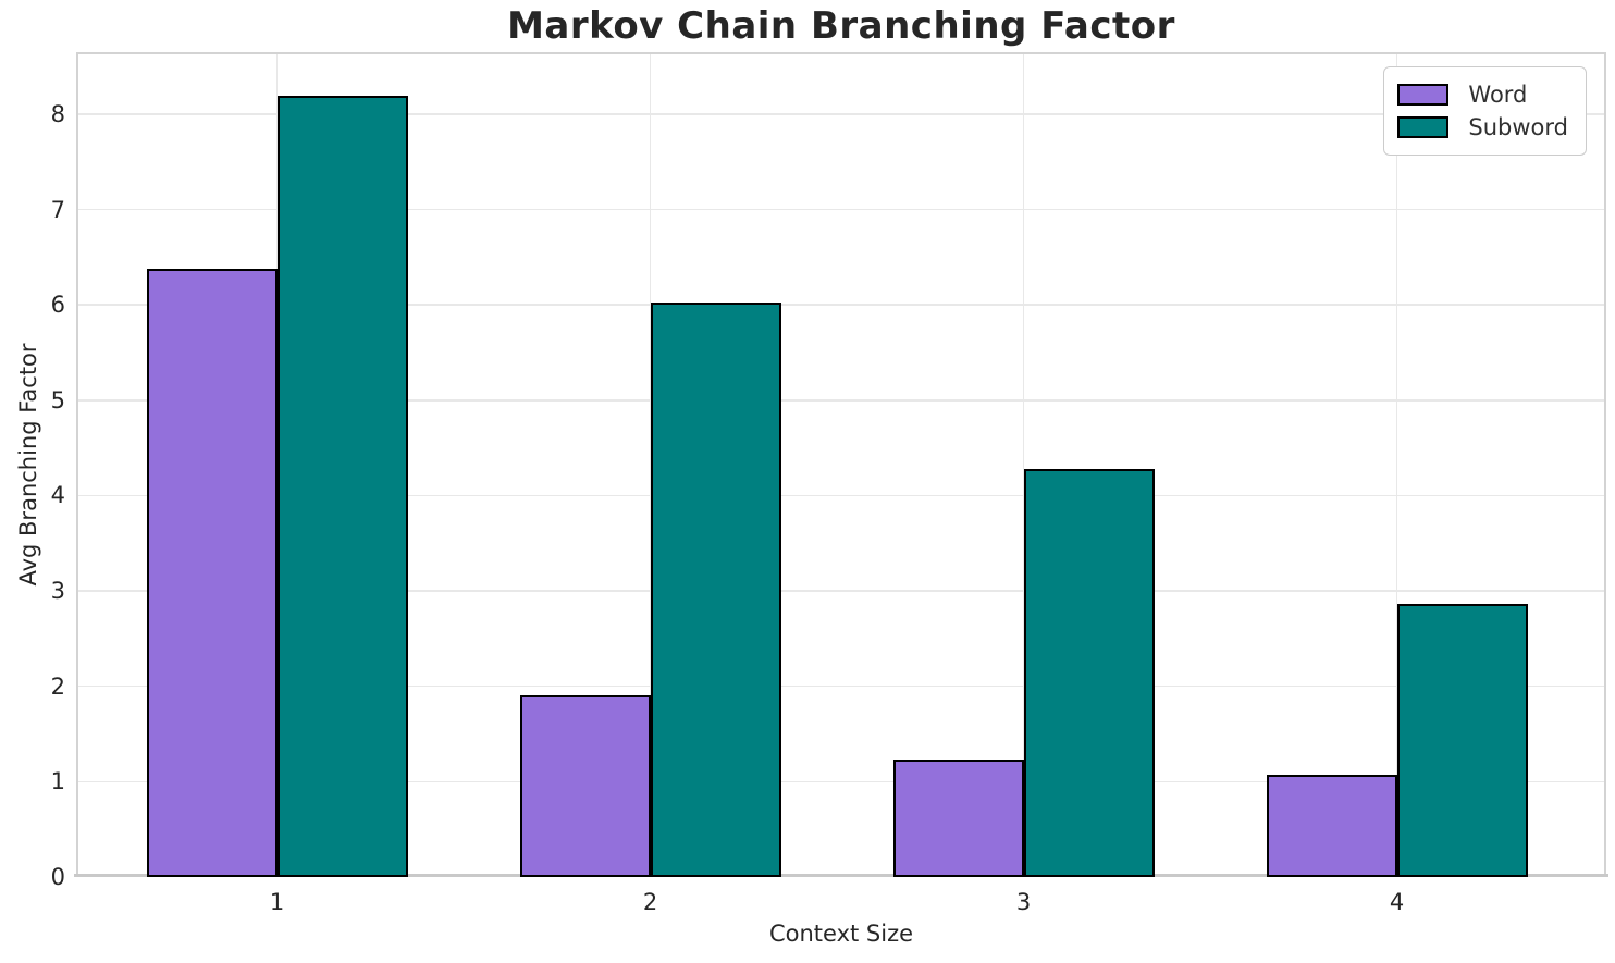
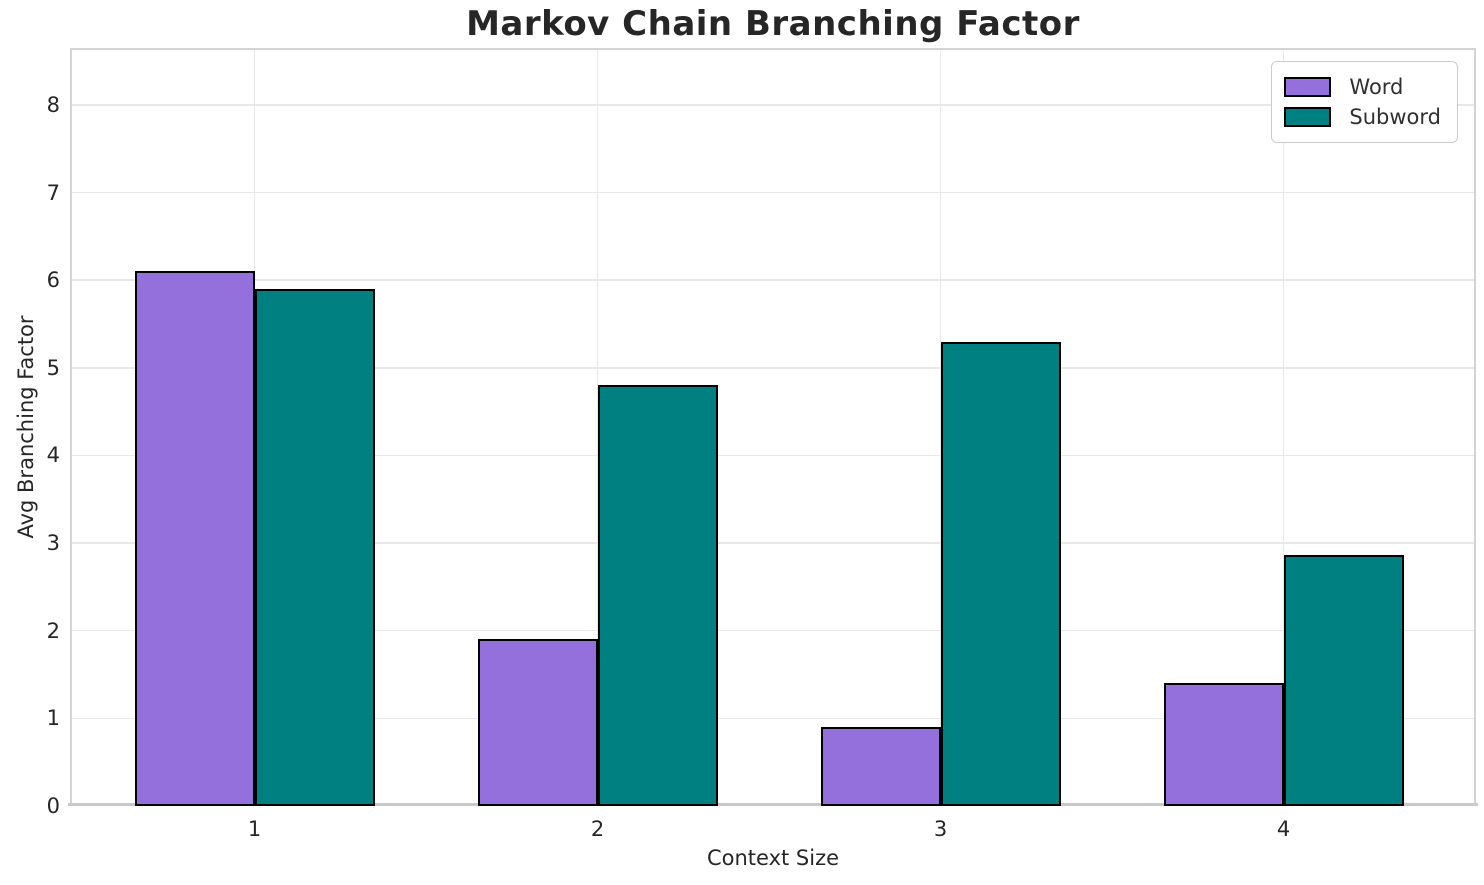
Word/1: 6.4 -> 6.1
Subword/1: 8.2 -> 5.9
Subword/2: 6.0 -> 4.8
Word/3: 1.2 -> 0.9
Subword/3: 4.3 -> 5.3
Word/4: 1.1 -> 1.4
